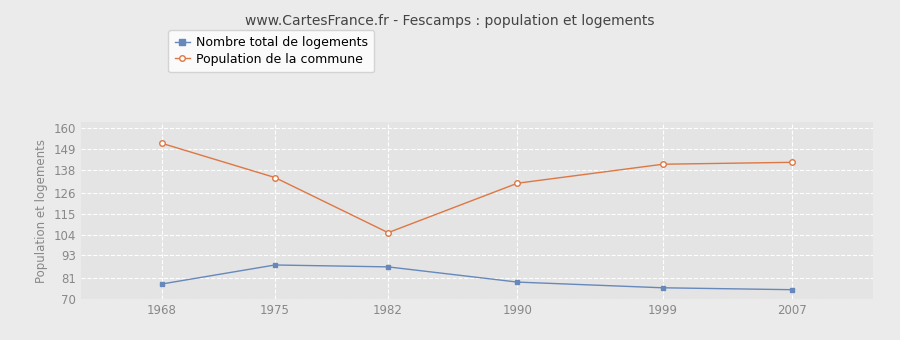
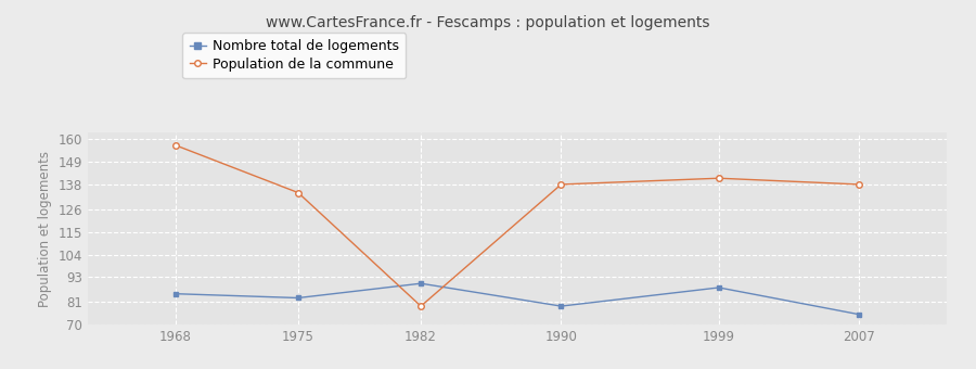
Nombre total de logements/1968: 78 -> 85
Population de la commune/1968: 152 -> 157
Nombre total de logements/1975: 88 -> 83
Nombre total de logements/1982: 87 -> 90
Population de la commune/1982: 105 -> 79
Population de la commune/1990: 131 -> 138
Nombre total de logements/1999: 76 -> 88
Population de la commune/2007: 142 -> 138
